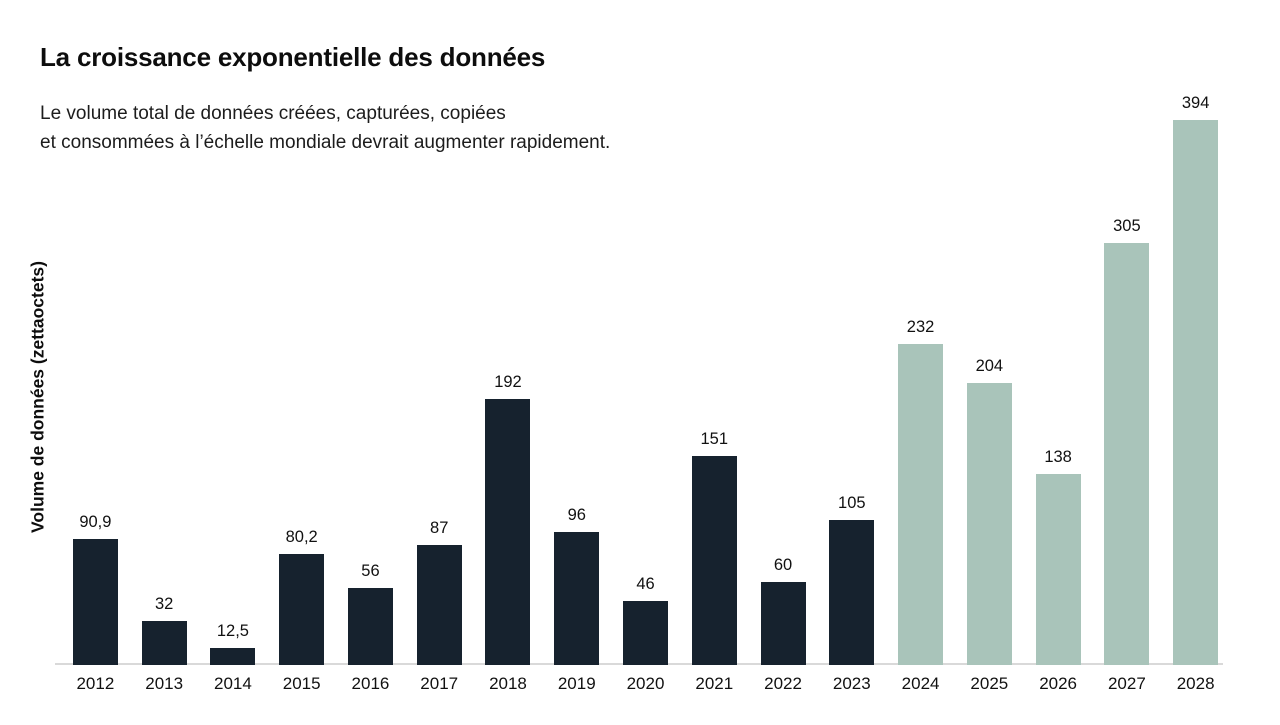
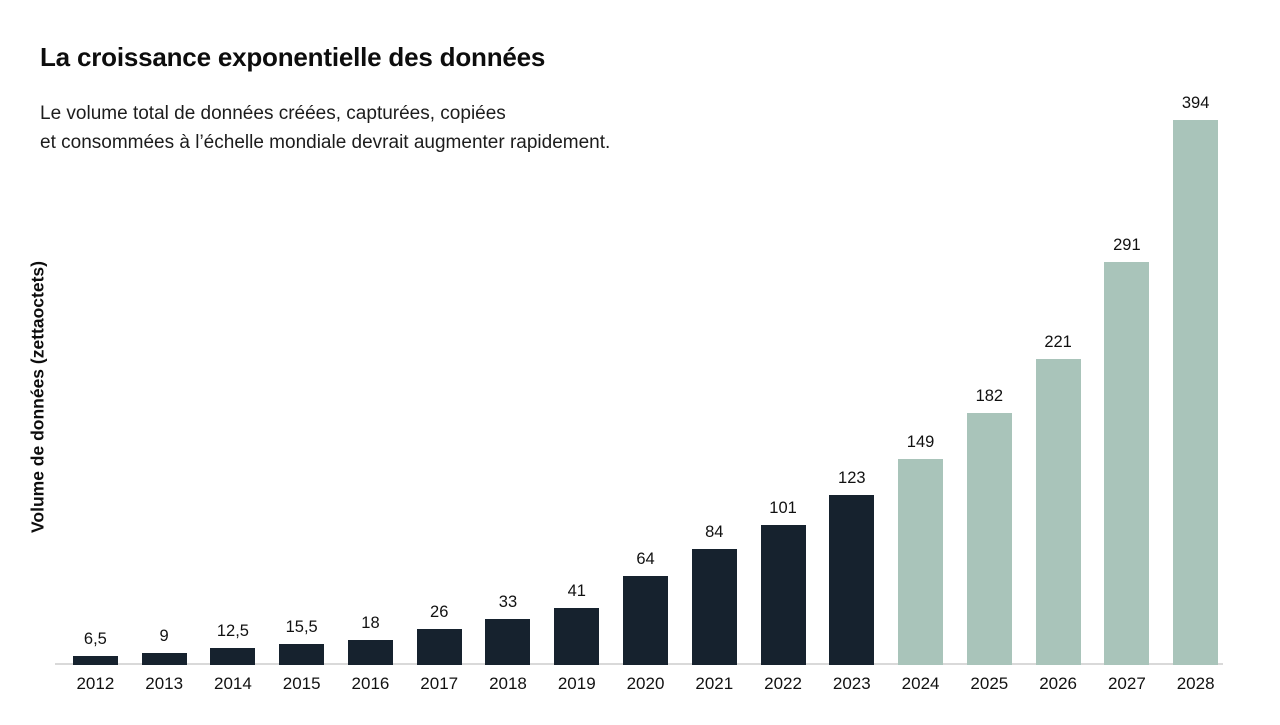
2012: 90,9 -> 6,5
2013: 32 -> 9
2015: 80,2 -> 15,5
2016: 56 -> 18
2017: 87 -> 26
2018: 192 -> 33
2019: 96 -> 41
2020: 46 -> 64
2021: 151 -> 84
2022: 60 -> 101
2023: 105 -> 123
2024: 232 -> 149
2025: 204 -> 182
2026: 138 -> 221
2027: 305 -> 291
